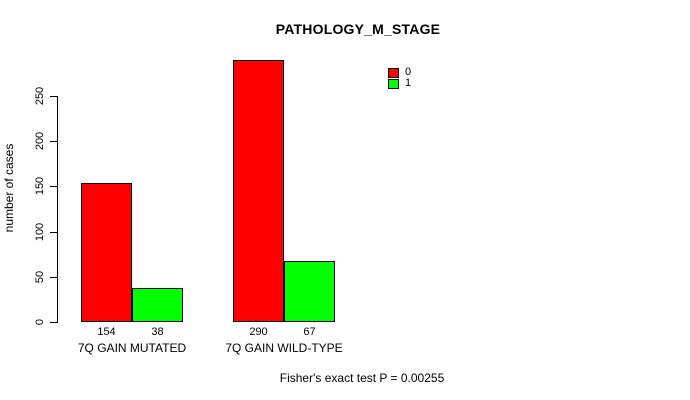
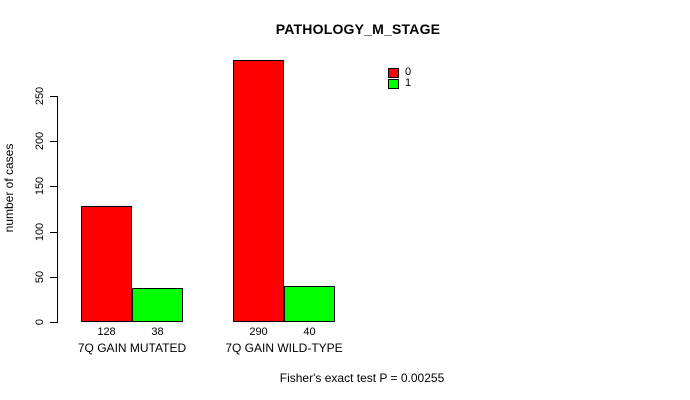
0/7Q GAIN MUTATED: 154 -> 128
1/7Q GAIN WILD-TYPE: 67 -> 40
